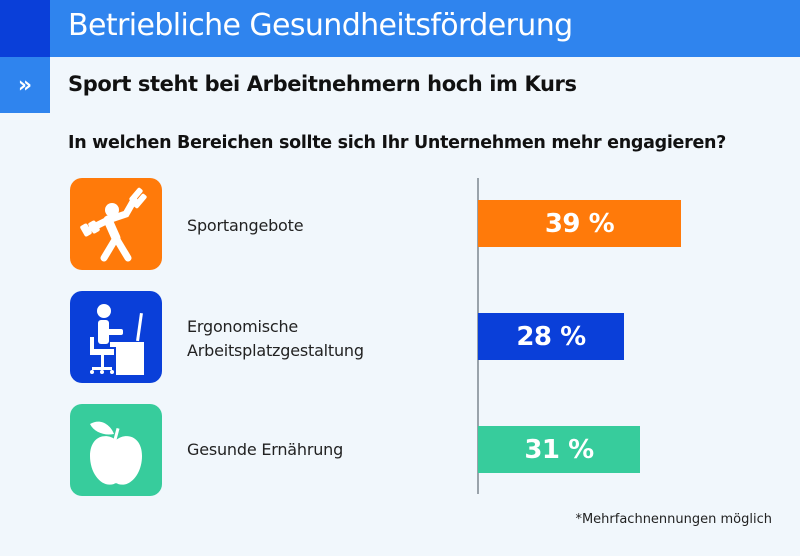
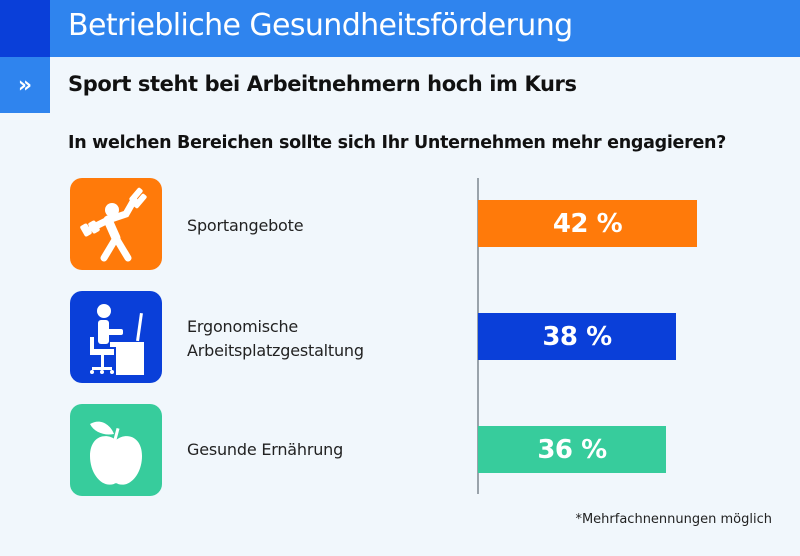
Sportangebote: 39 -> 42
Ergonomische Arbeitsplatzgestaltung: 28 -> 38
Gesunde Ernährung: 31 -> 36
